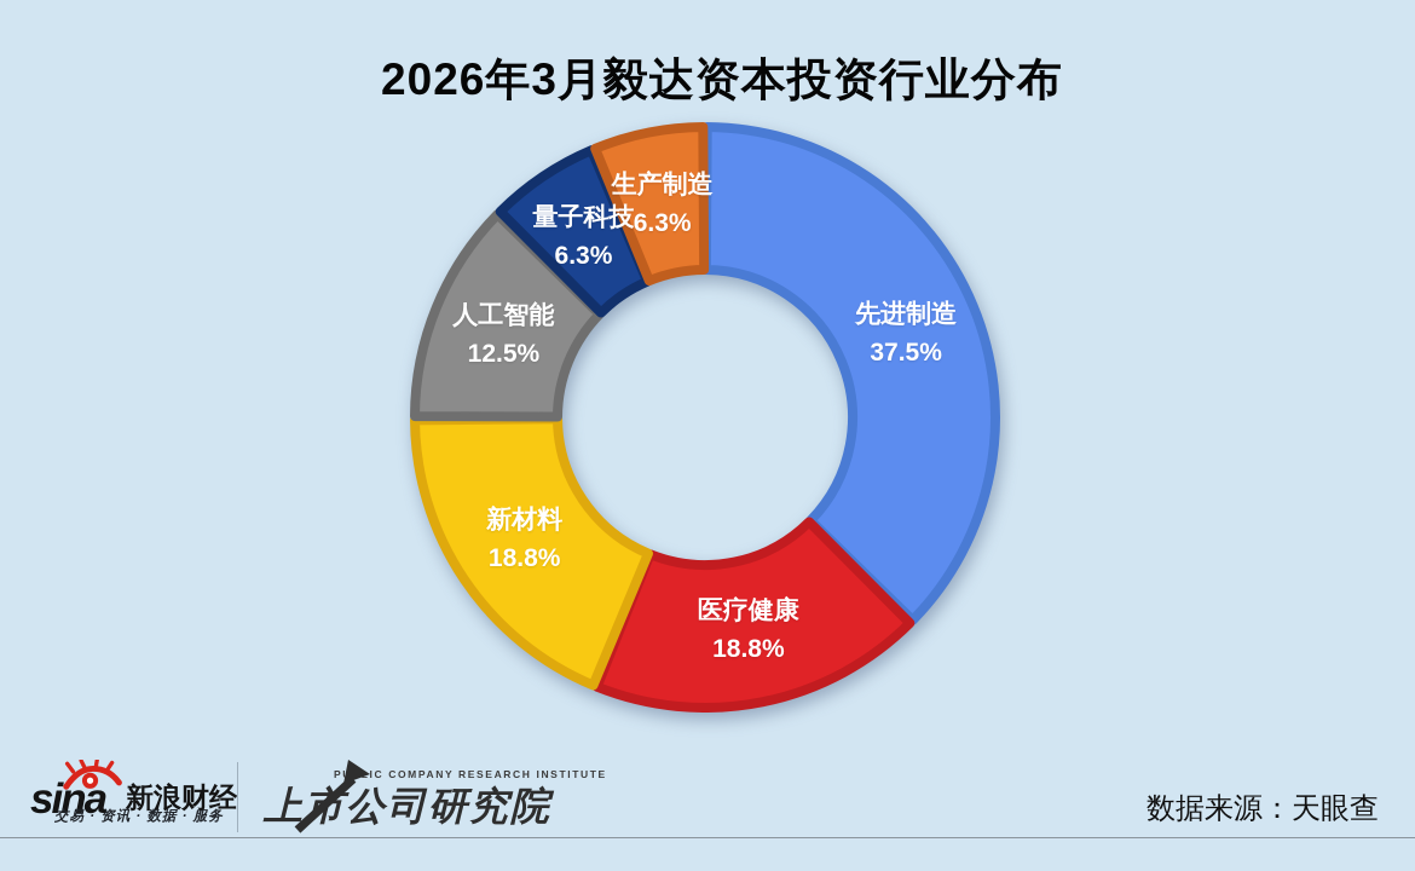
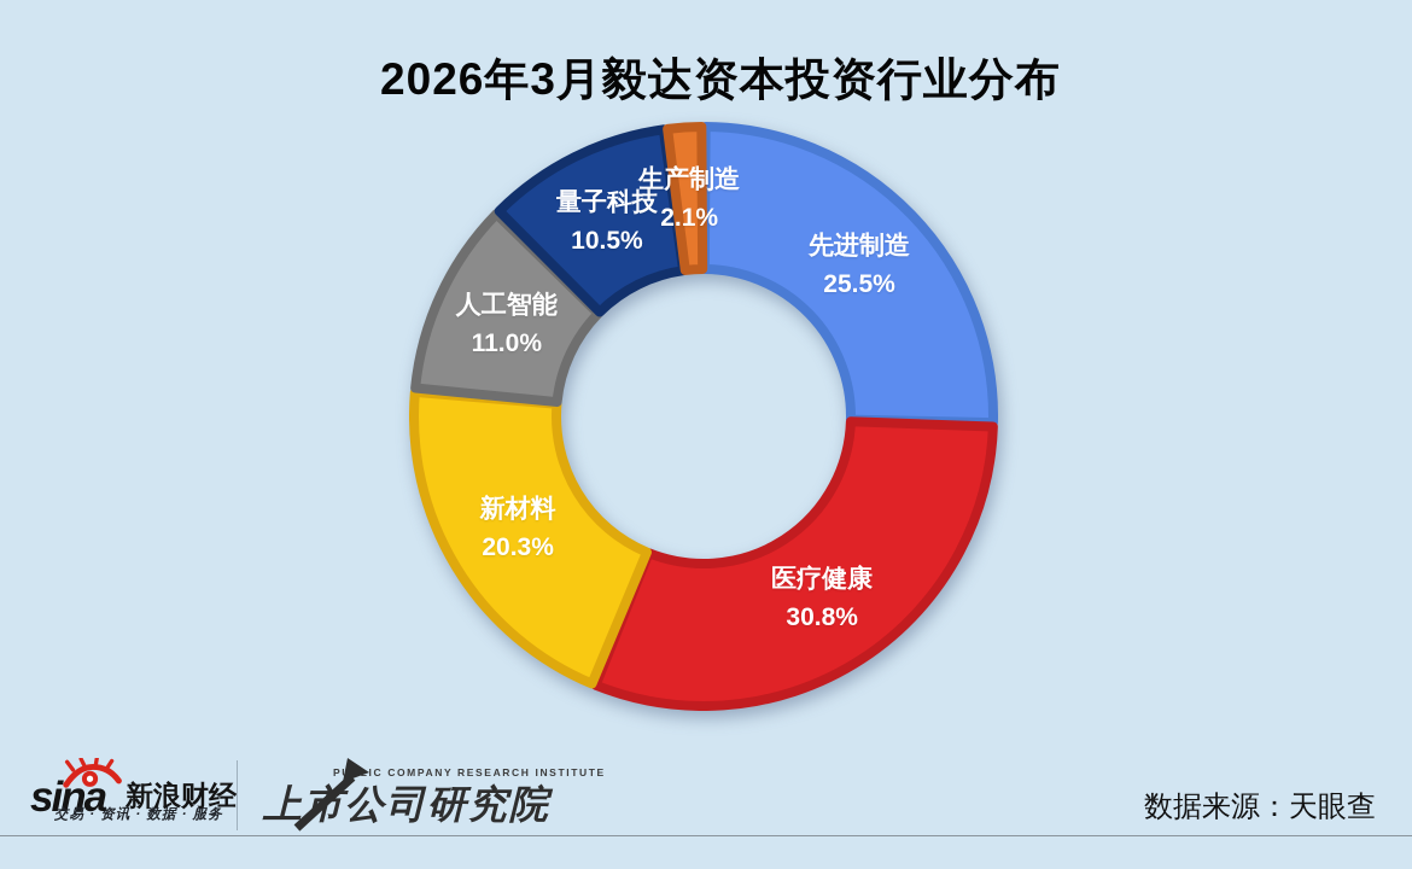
先进制造: 37.5% -> 25.5%
医疗健康: 18.8% -> 30.8%
新材料: 18.8% -> 20.3%
人工智能: 12.5% -> 11.0%
量子科技: 6.3% -> 10.5%
生产制造: 6.3% -> 2.1%
